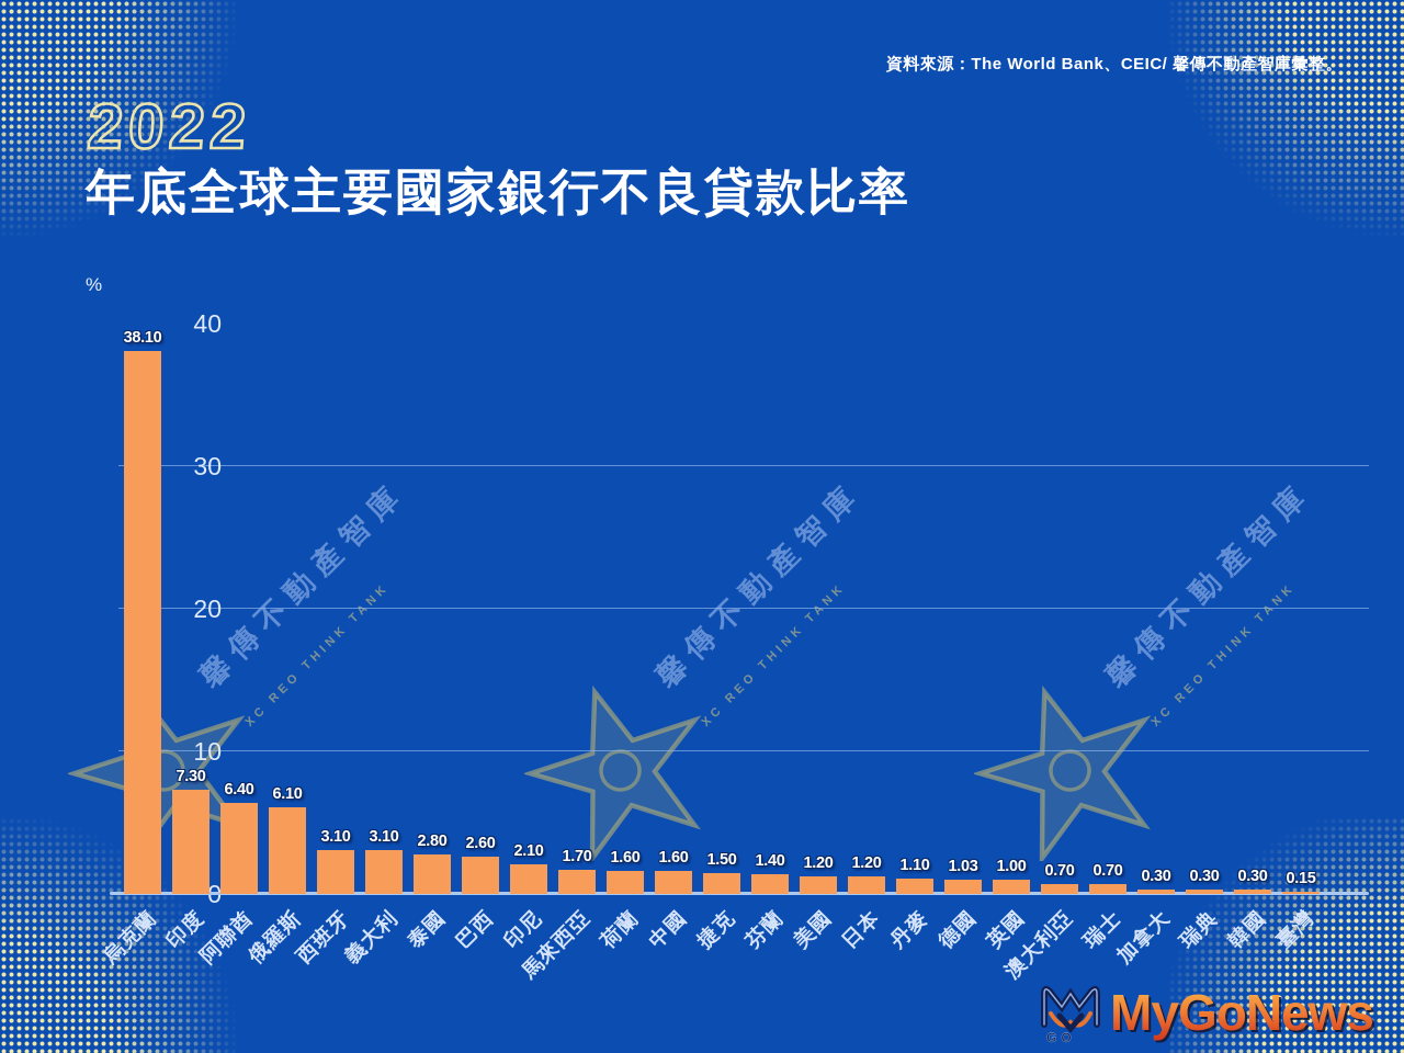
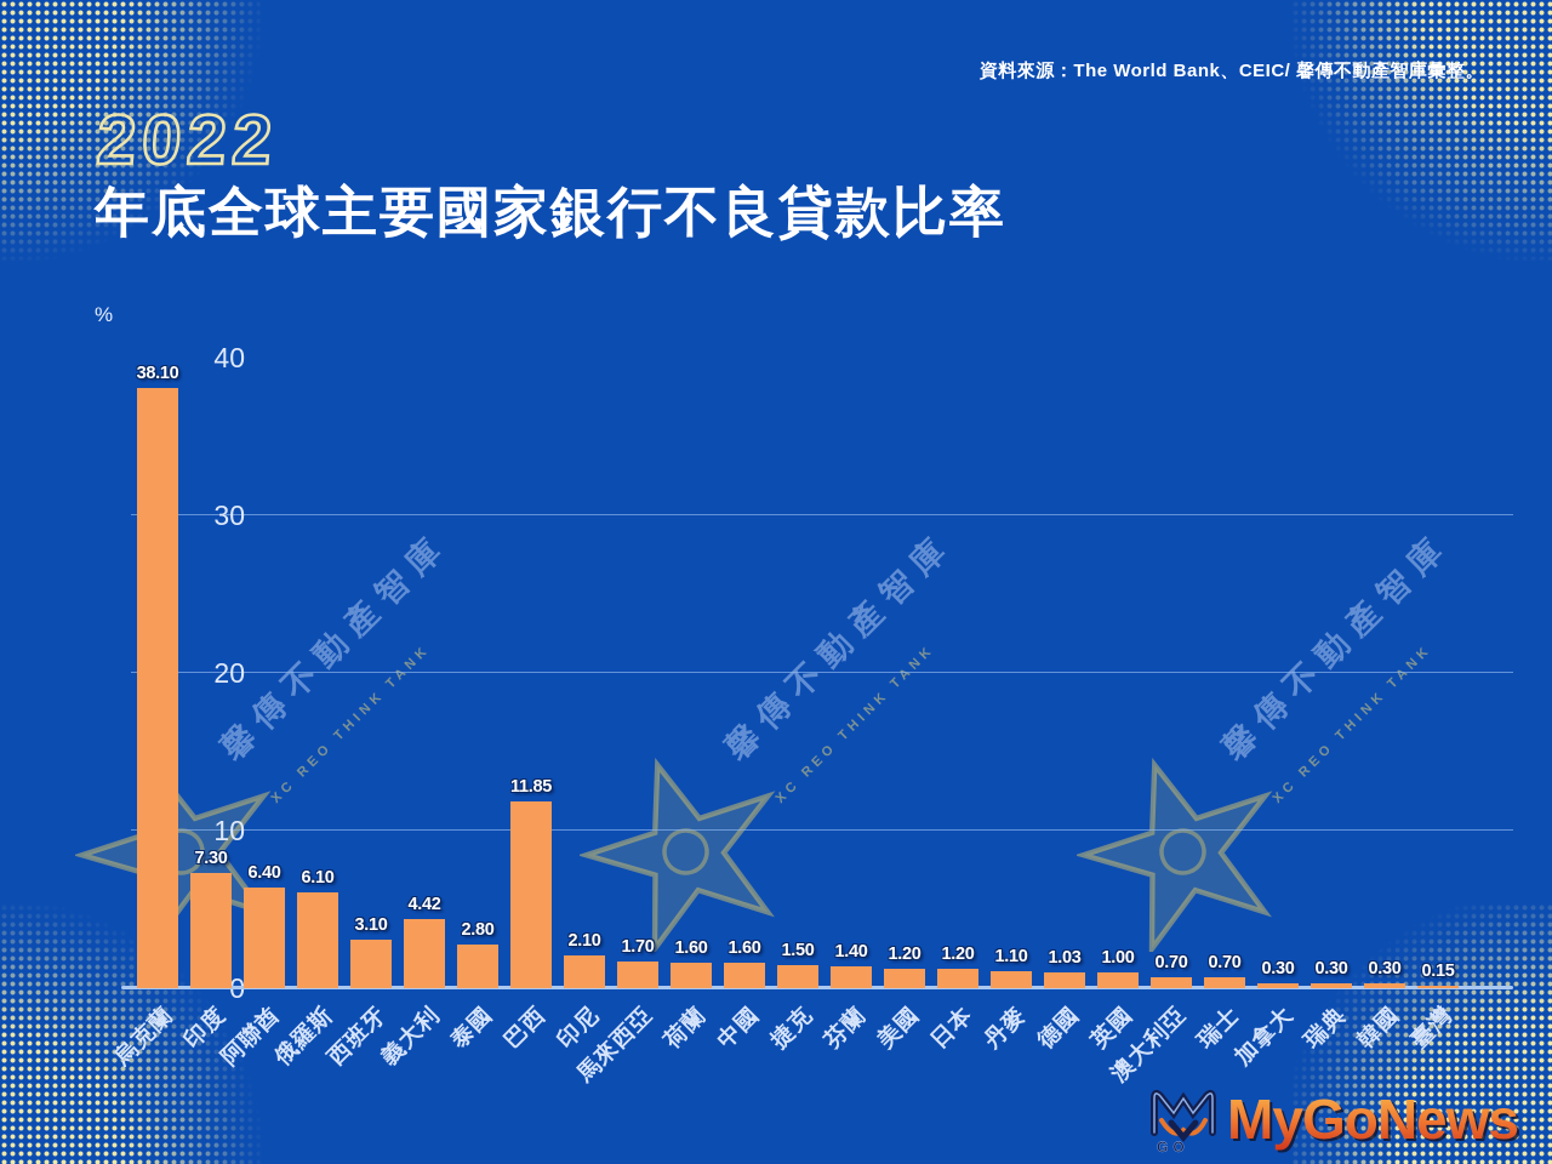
義大利: 3.10 -> 4.42
巴西: 2.60 -> 11.85
